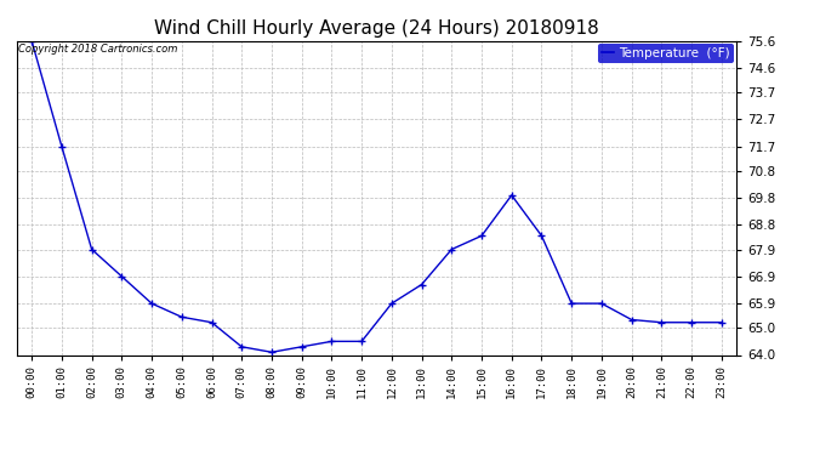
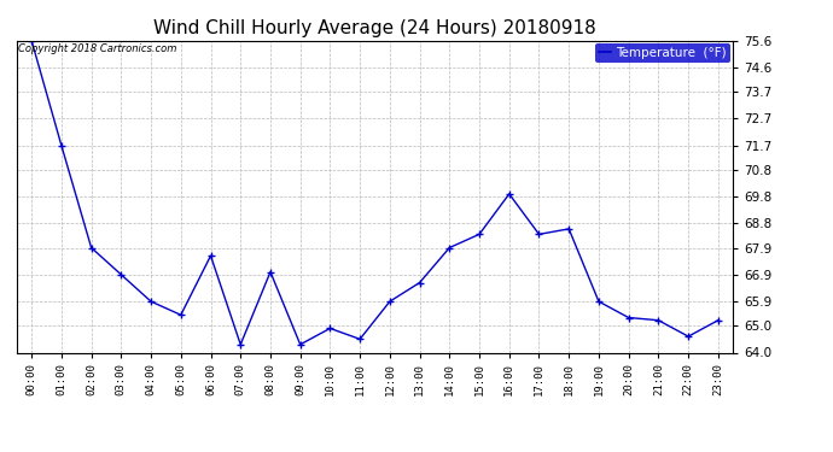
06:00: 65.2 -> 67.6
08:00: 64.1 -> 67.0
10:00: 64.5 -> 64.9
18:00: 65.9 -> 68.6
22:00: 65.2 -> 64.6
